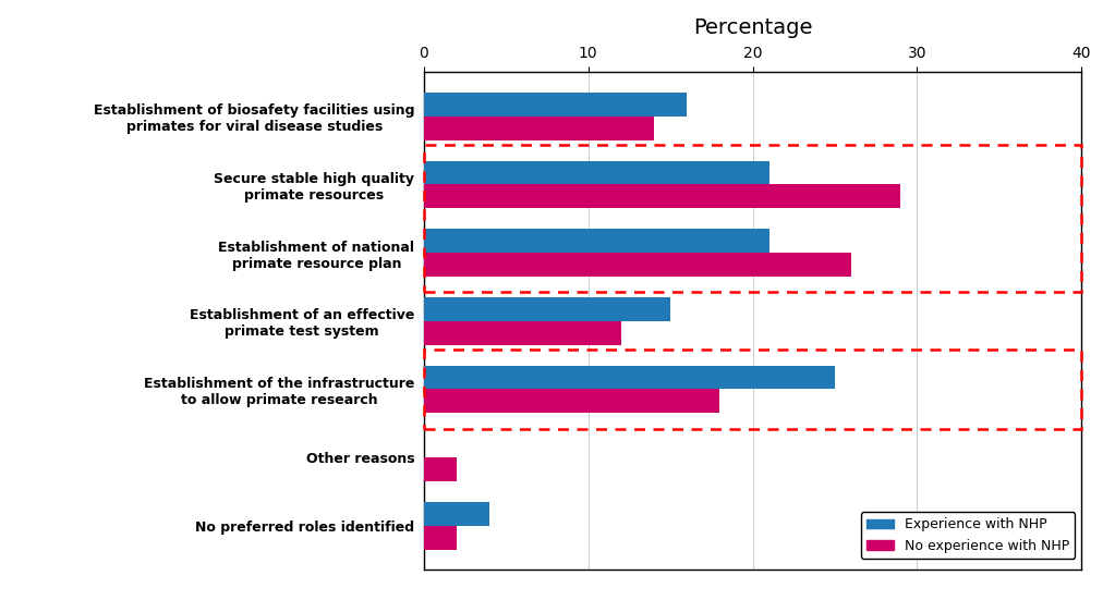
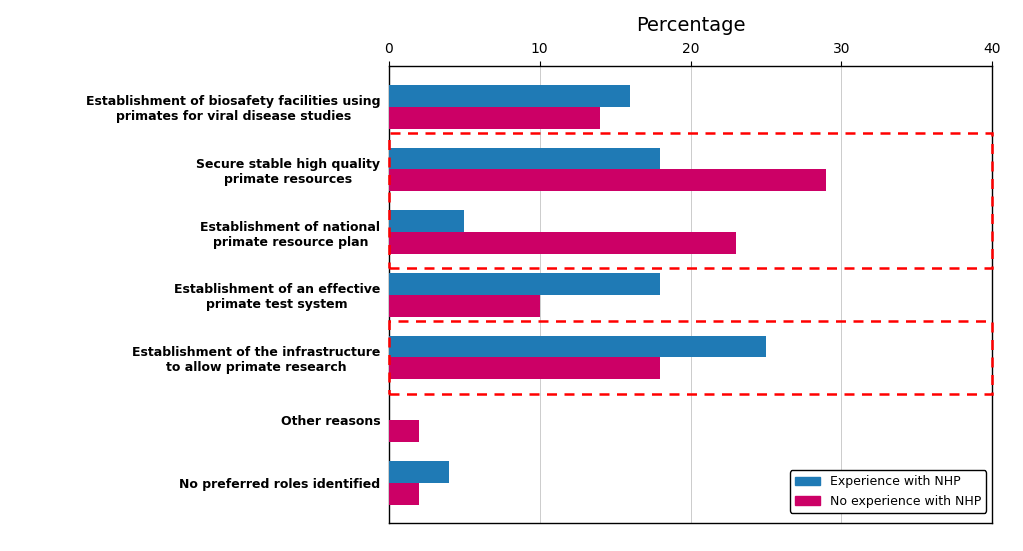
Experience with NHP/Secure stable high quality primate resources: 21 -> 18
Experience with NHP/Establishment of national primate resource plan: 21 -> 5
No experience with NHP/Establishment of national primate resource plan: 26 -> 23
Experience with NHP/Establishment of an effective primate test system: 15 -> 18
No experience with NHP/Establishment of an effective primate test system: 12 -> 10
